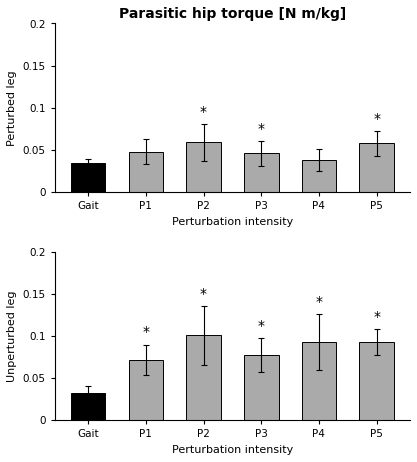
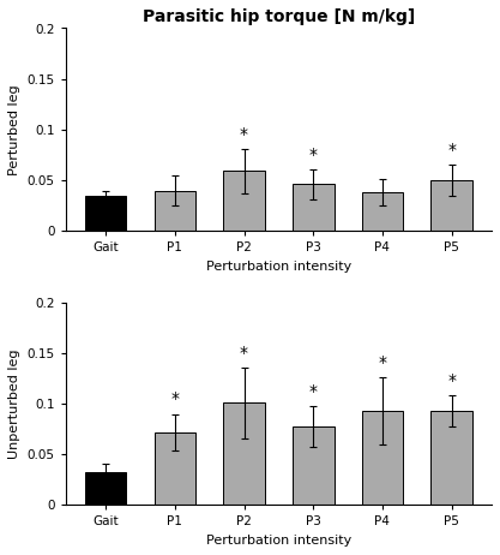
Parasitic hip torque [N m/kg]/P1: 0.048 -> 0.040
Parasitic hip torque [N m/kg]/P5: 0.058 -> 0.050
